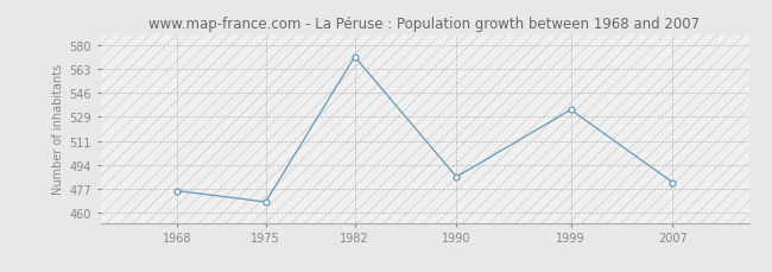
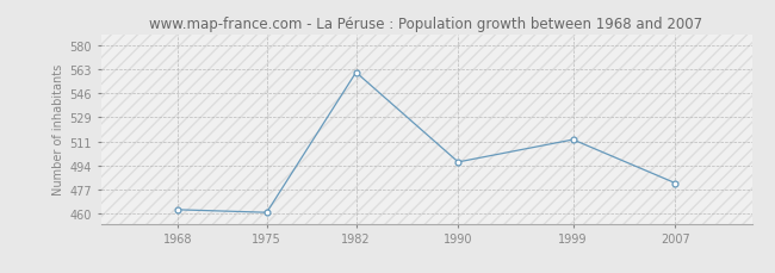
1968: 476 -> 463
1975: 468 -> 461
1982: 572 -> 561
1990: 486 -> 497
1999: 534 -> 513
